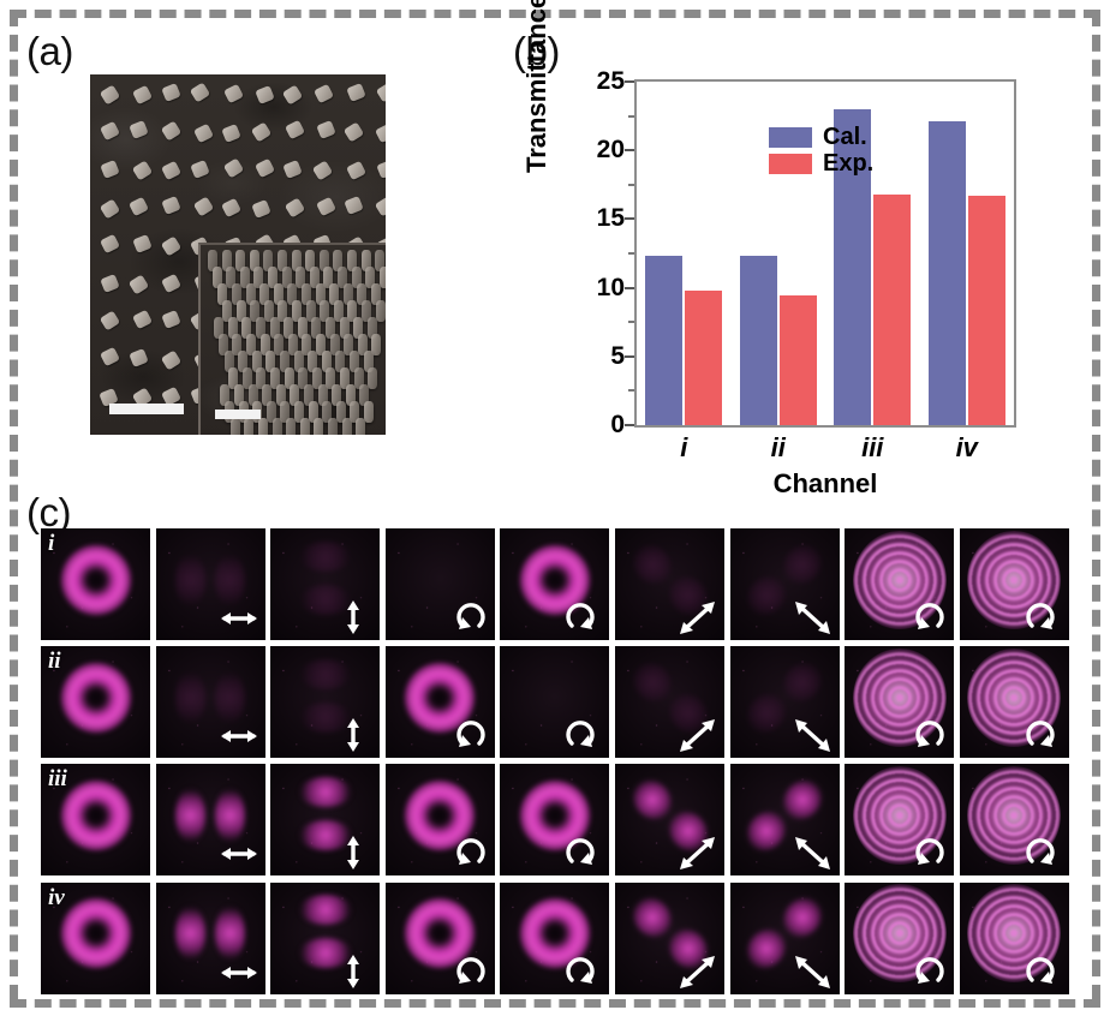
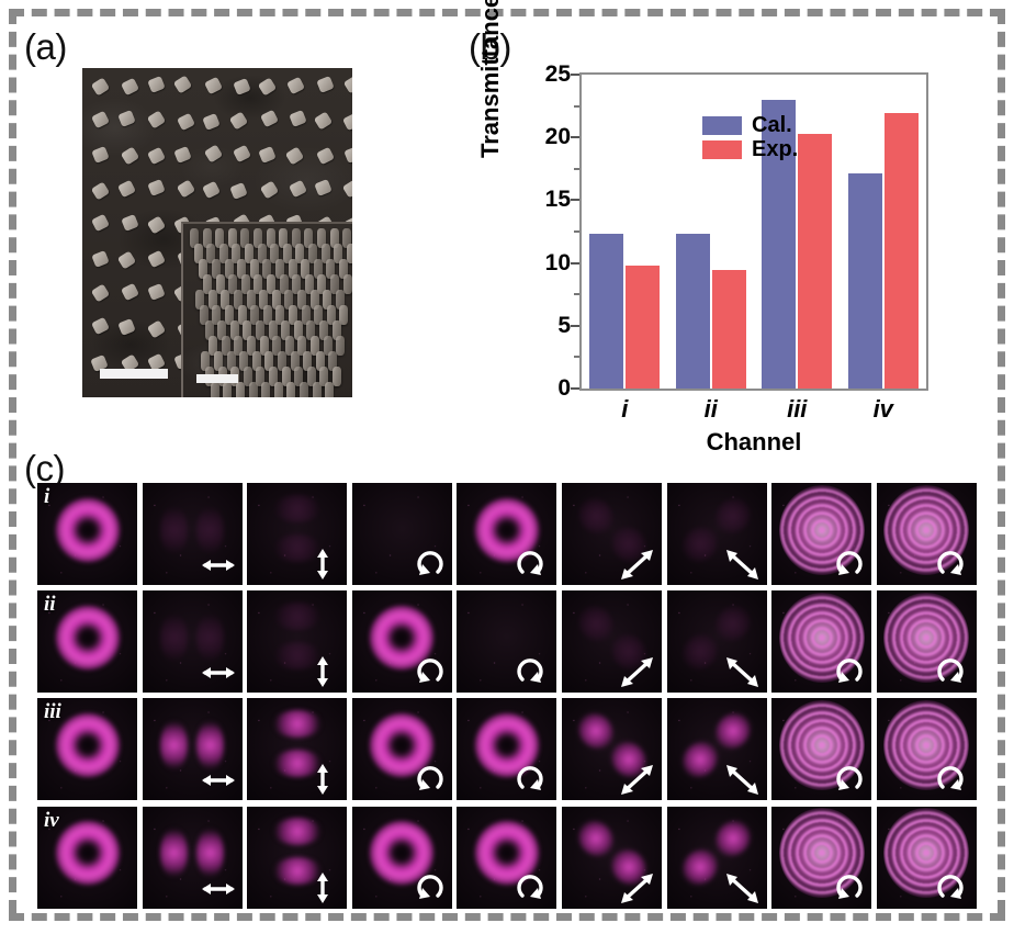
Exp./iii: 16.8 -> 20.3
Cal./iv: 22.1 -> 17.1
Exp./iv: 16.7 -> 21.9
